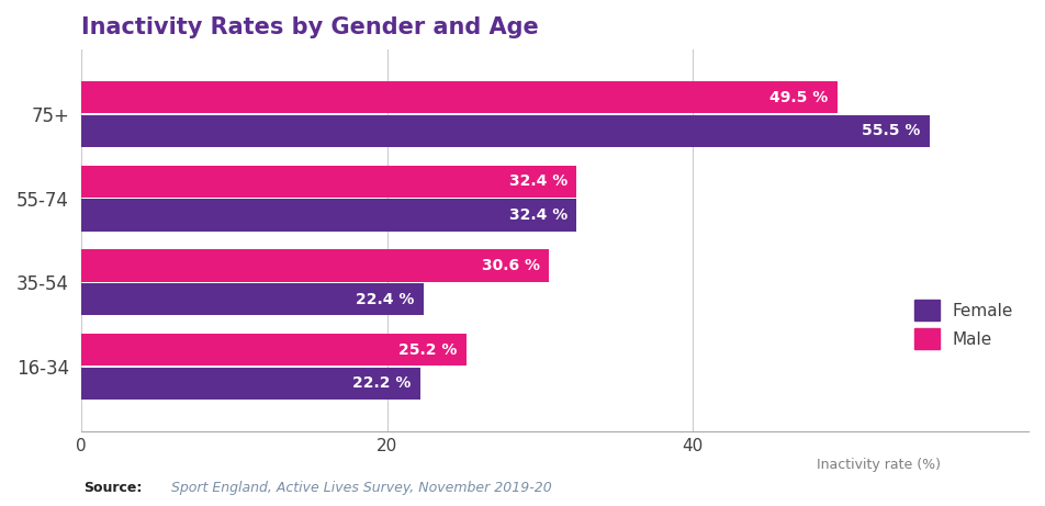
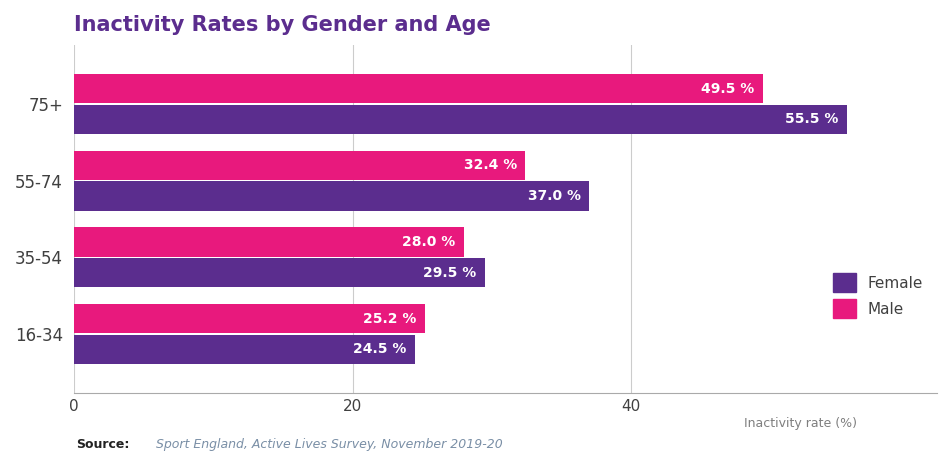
Female/55-74: 32.4 -> 37.0
Male/35-54: 30.6 -> 28.0
Female/35-54: 22.4 -> 29.5
Female/16-34: 22.2 -> 24.5
